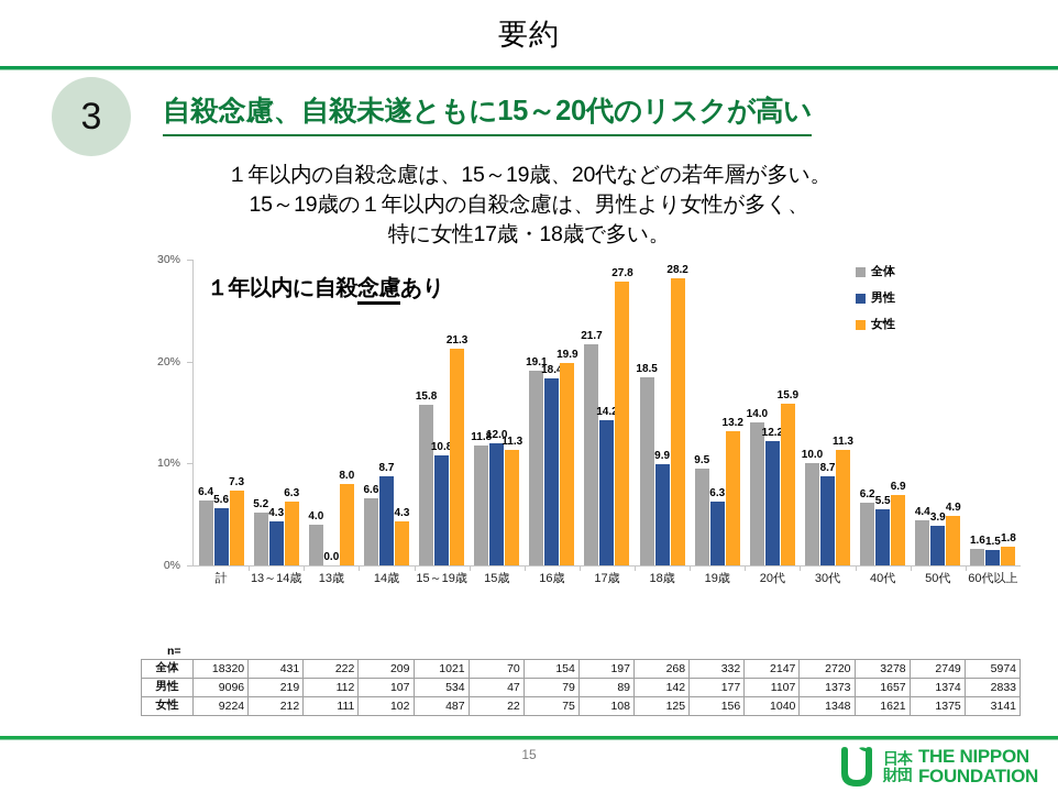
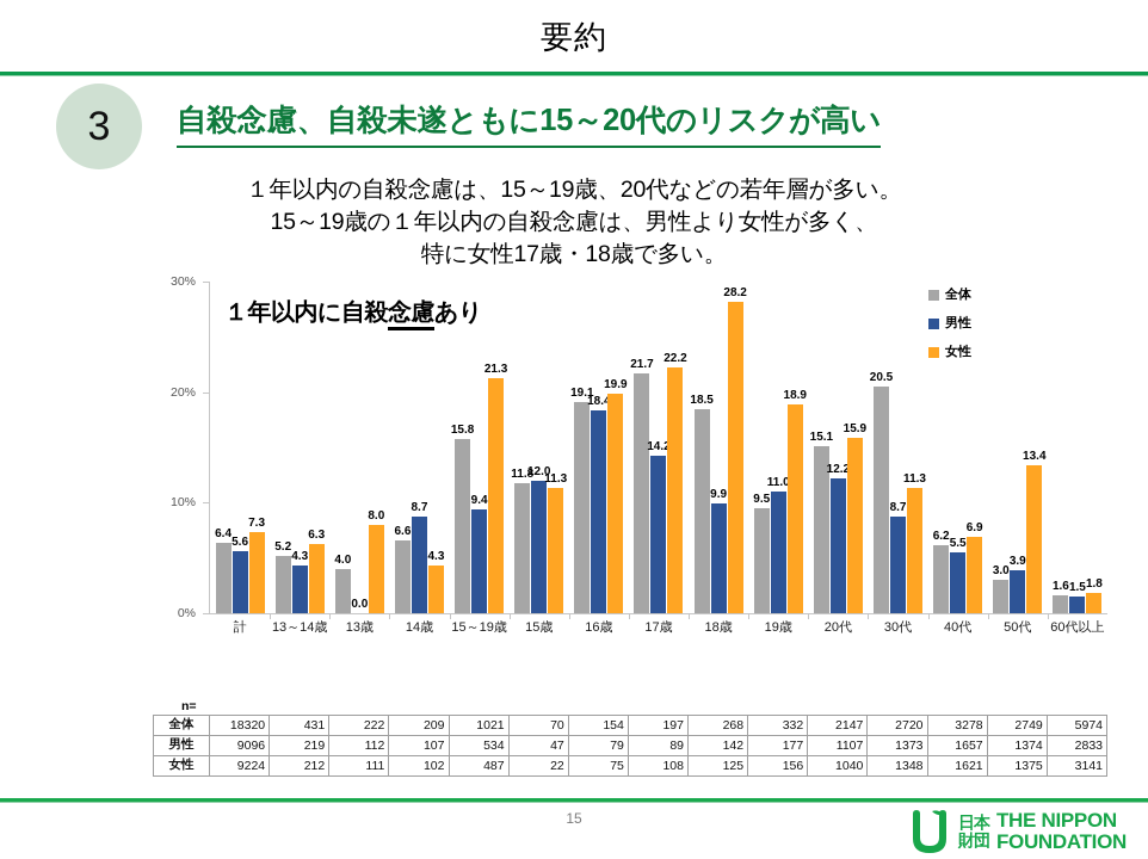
男性/15～19歳: 10.8 -> 9.4
女性/17歳: 27.8 -> 22.2
男性/19歳: 6.3 -> 11.0
女性/19歳: 13.2 -> 18.9
全体/20代: 14.0 -> 15.1
全体/30代: 10.0 -> 20.5
全体/50代: 4.4 -> 3.0
女性/50代: 4.9 -> 13.4
